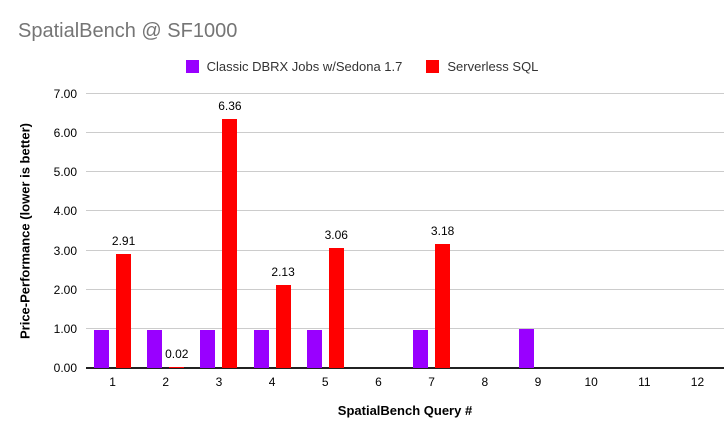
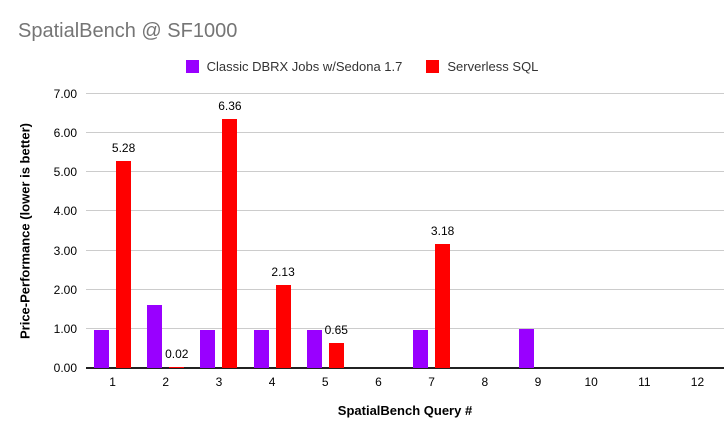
Serverless SQL/1: 2.91 -> 5.28
Classic DBRX Jobs w/Sedona 1.7/2: 1.0 -> 1.6
Serverless SQL/5: 3.06 -> 0.65
